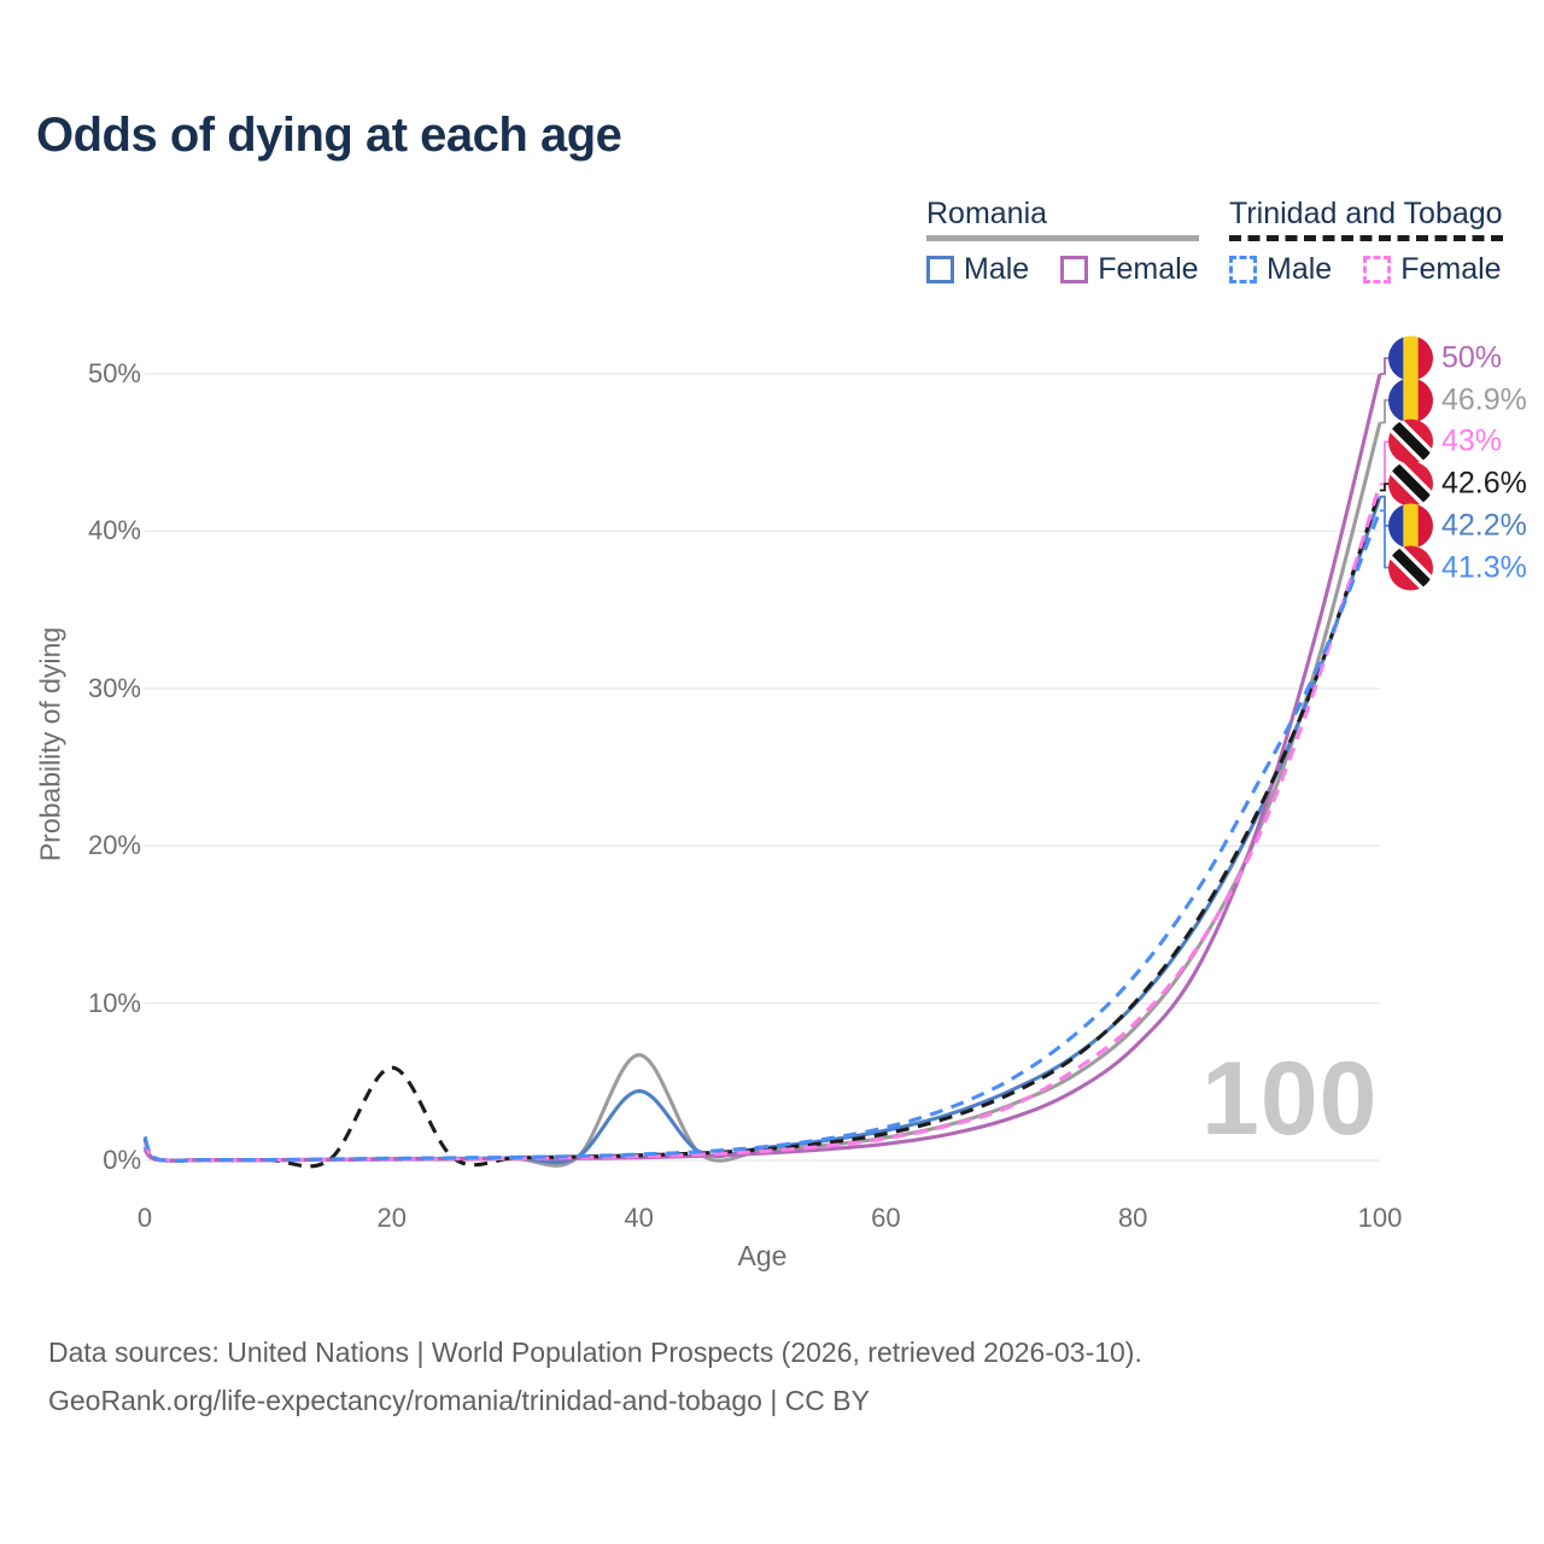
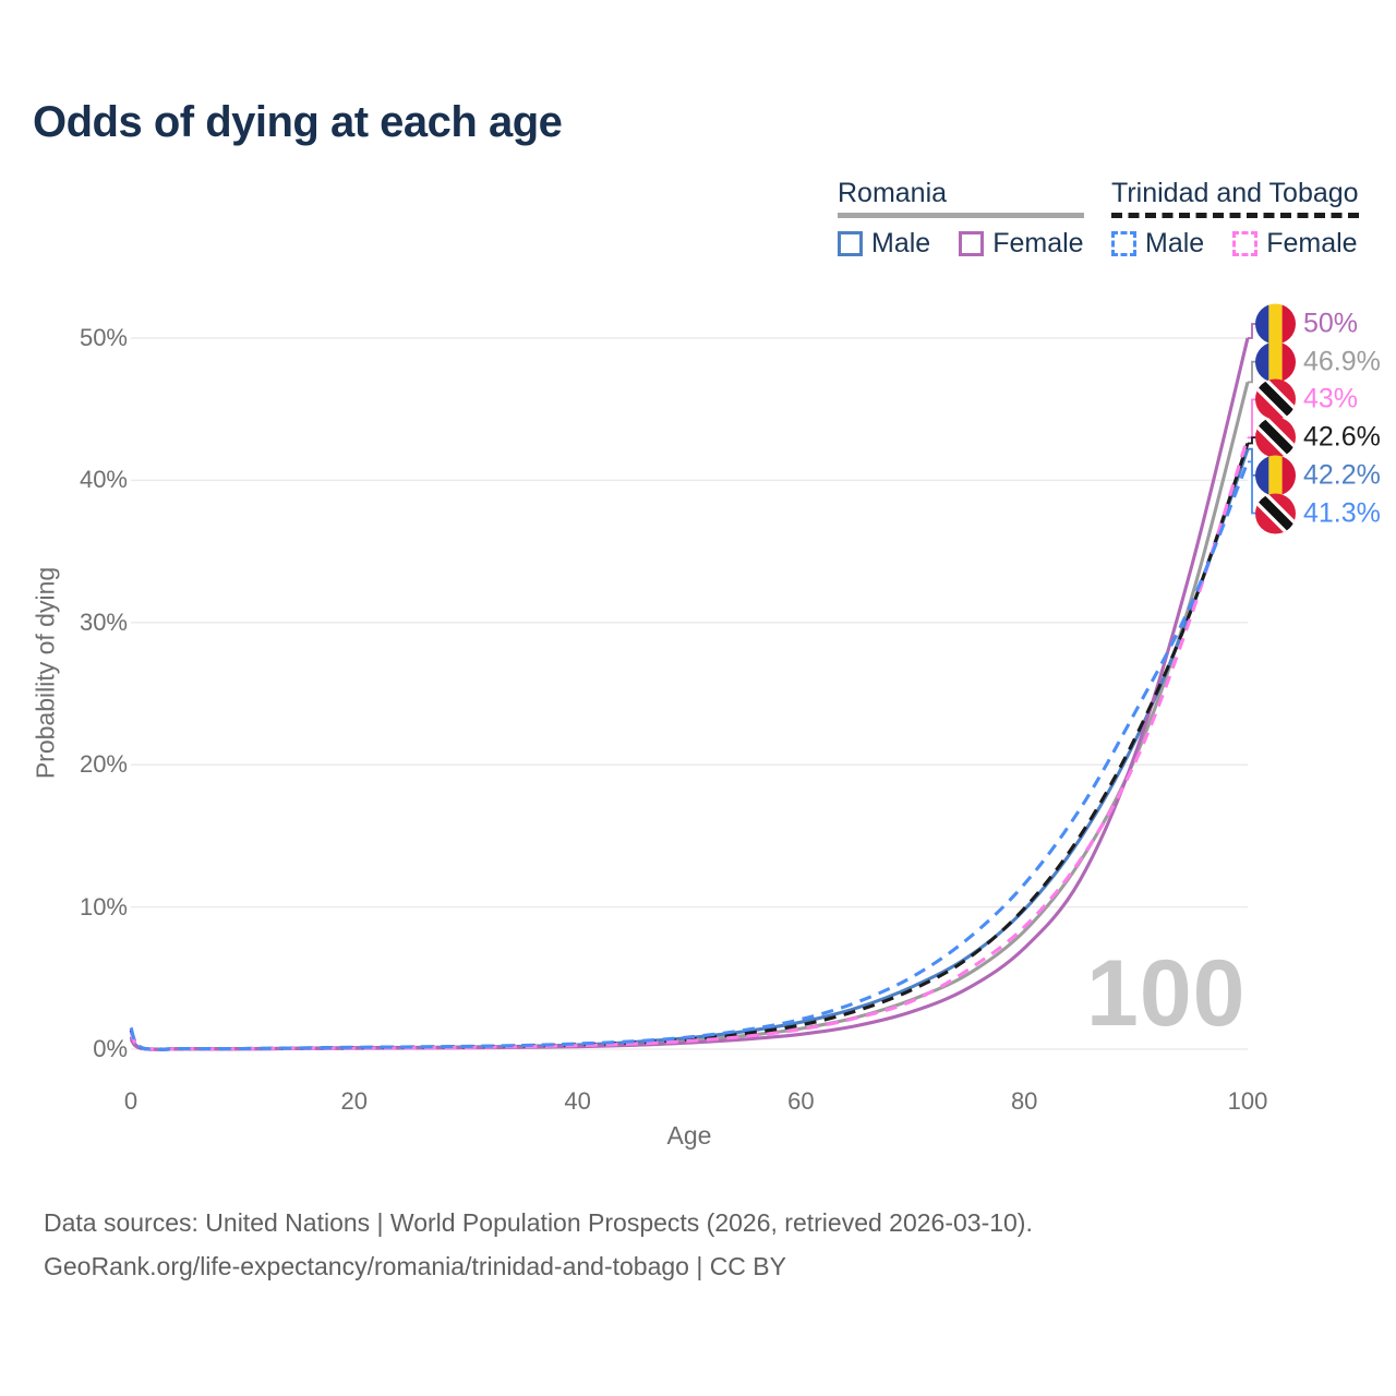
Trinidad and Tobago/20: 5.9% -> 0.1%
Romania/40: 6.7% -> 0.2%
Romania Male/40: 4.4% -> 0.3%
